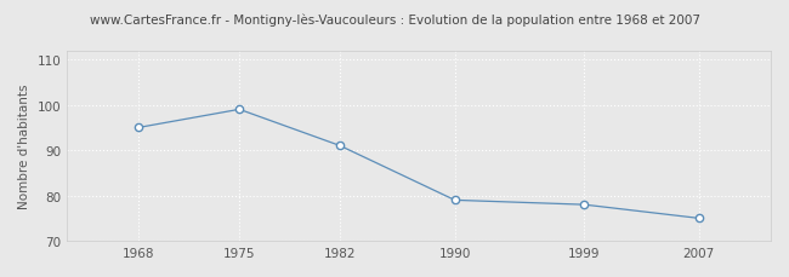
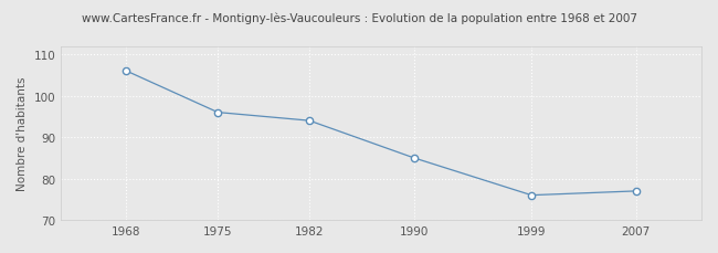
1968: 95 -> 106
1975: 99 -> 96
1982: 91 -> 94
1990: 79 -> 85
1999: 78 -> 76
2007: 75 -> 77
